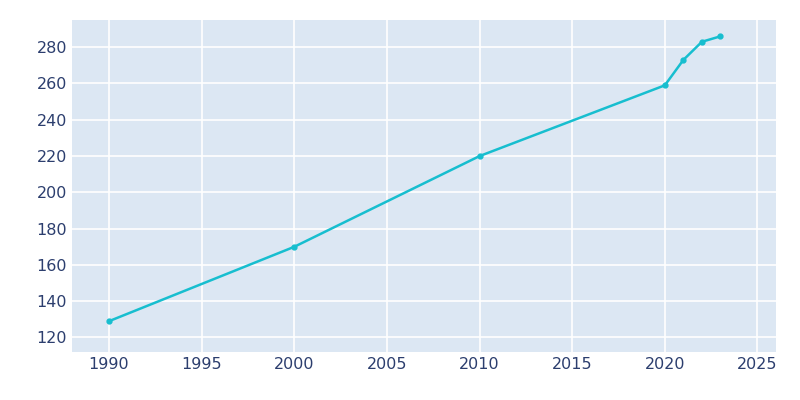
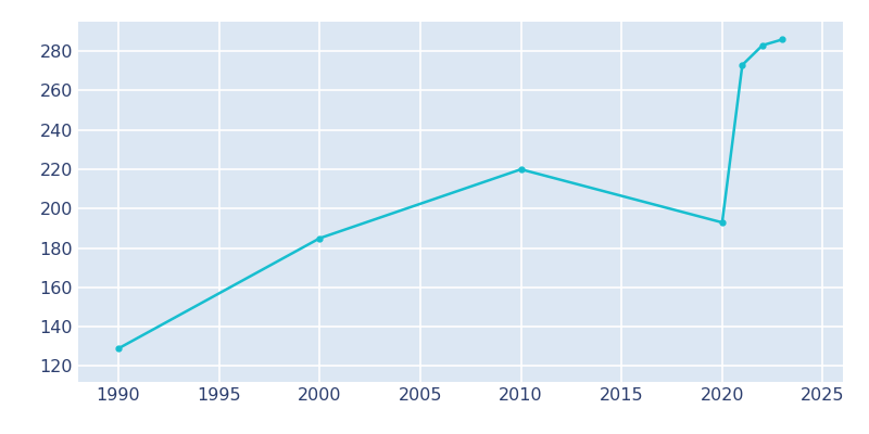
2000: 170 -> 185
2020: 259 -> 193
